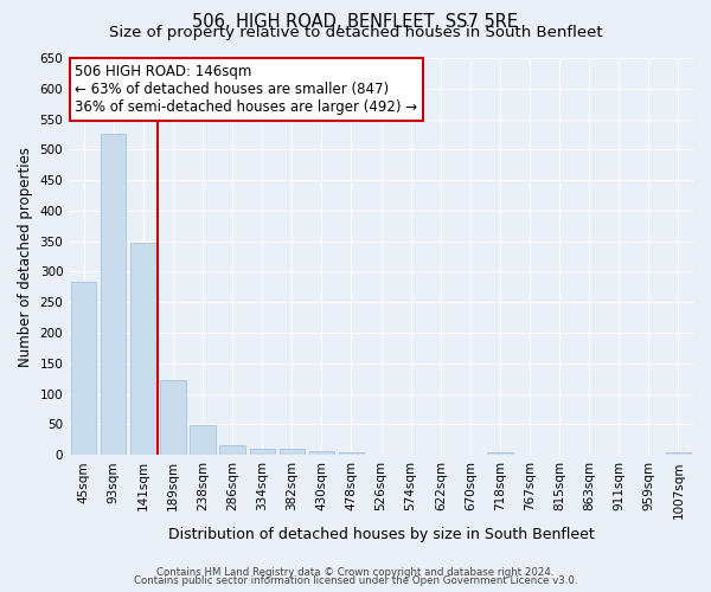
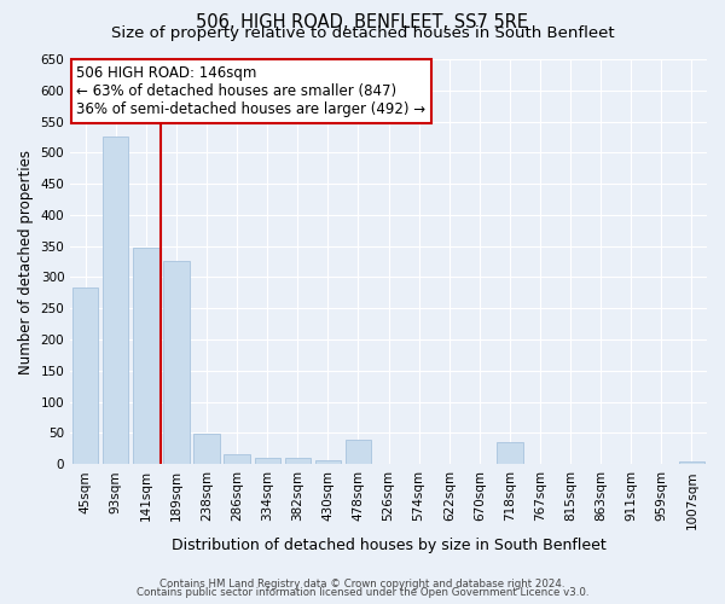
189sqm: 123 -> 326
478sqm: 5 -> 40
718sqm: 5 -> 36
